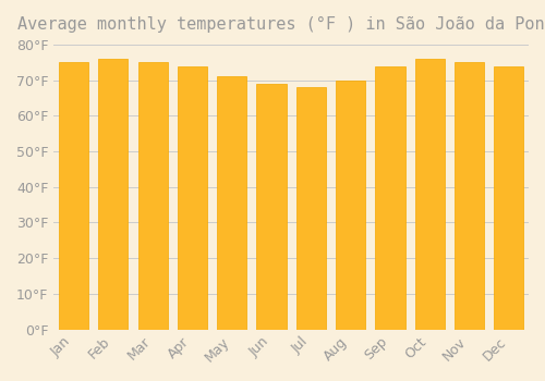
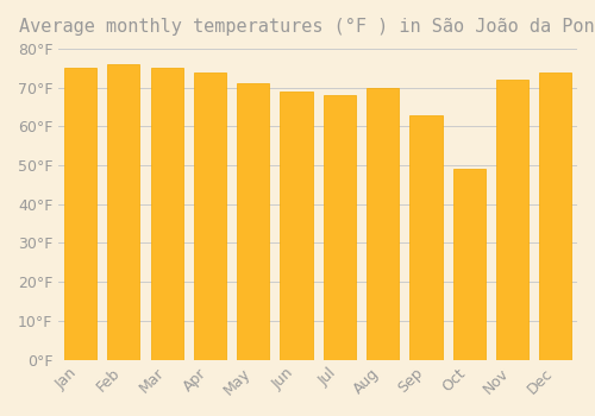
Sep: 74°F -> 63°F
Oct: 76°F -> 49°F
Nov: 75°F -> 72°F
